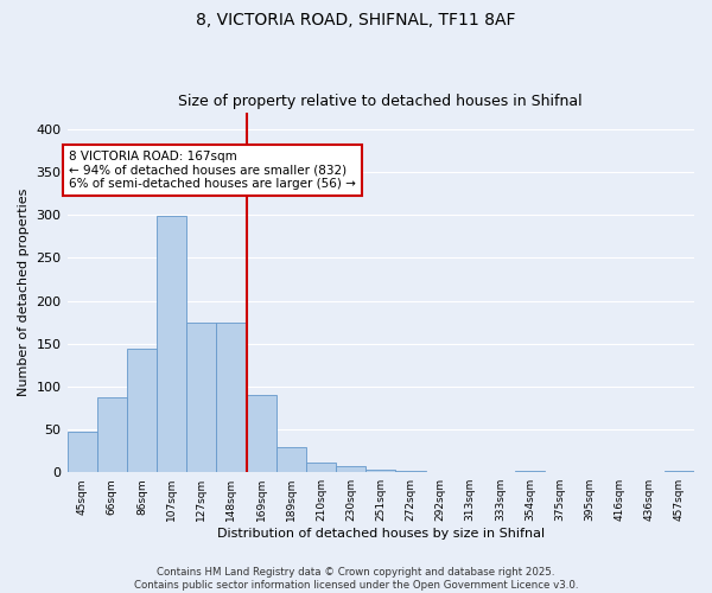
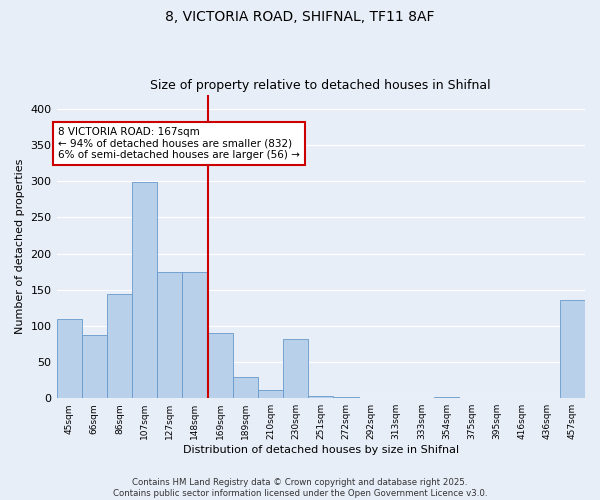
45sqm: 47 -> 110
230sqm: 7 -> 82
457sqm: 2 -> 136
